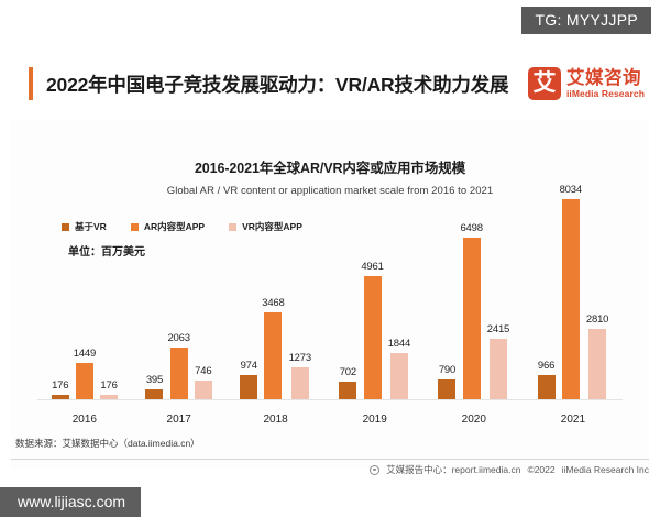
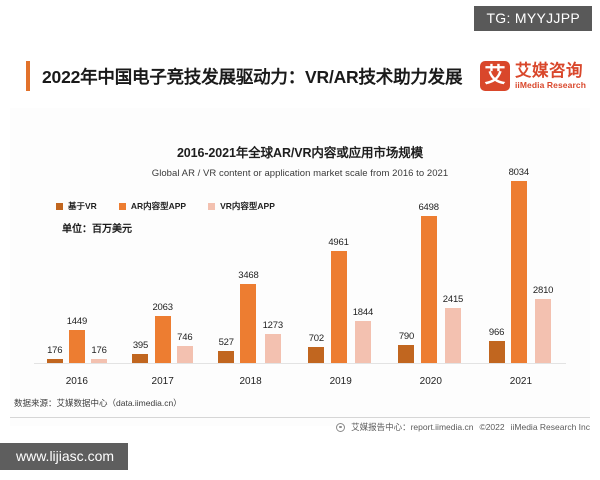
基于VR/2018: 974 -> 527
